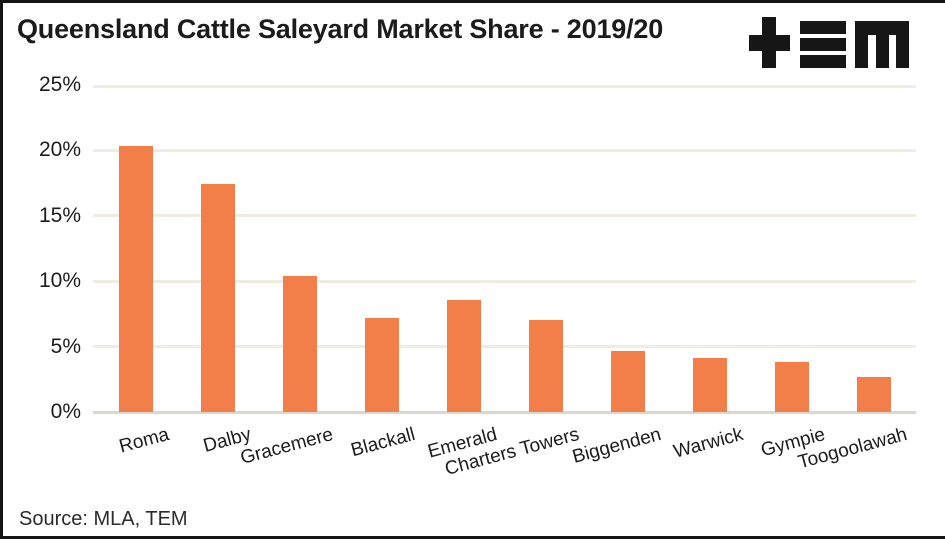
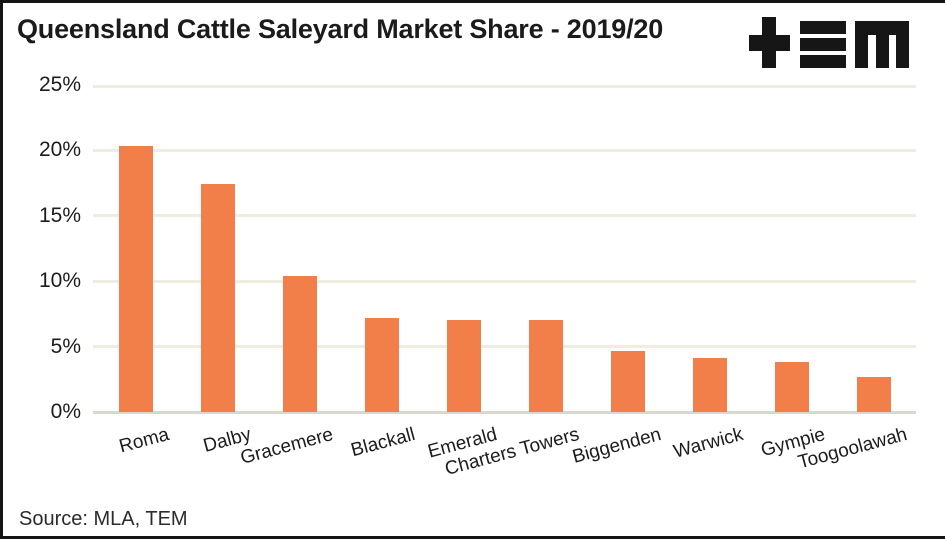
Emerald: 8.6% -> 7.0%
